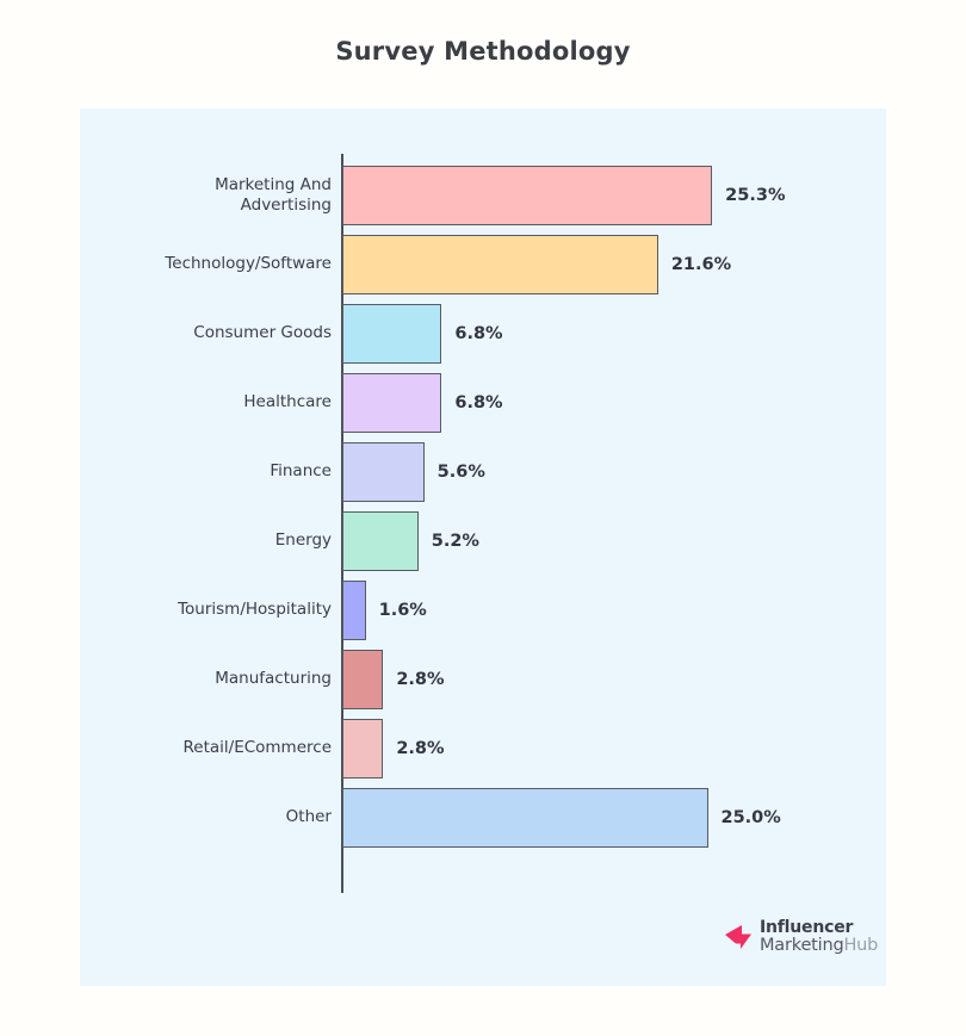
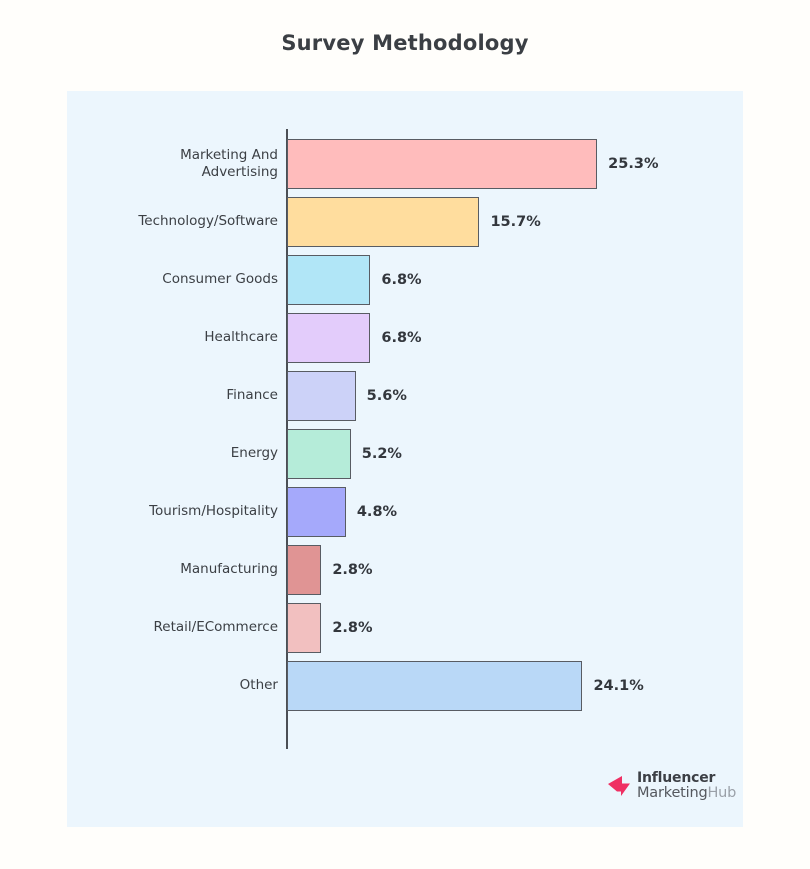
Technology/Software: 21.6% -> 15.7%
Tourism/Hospitality: 1.6% -> 4.8%
Other: 25.0% -> 24.1%
